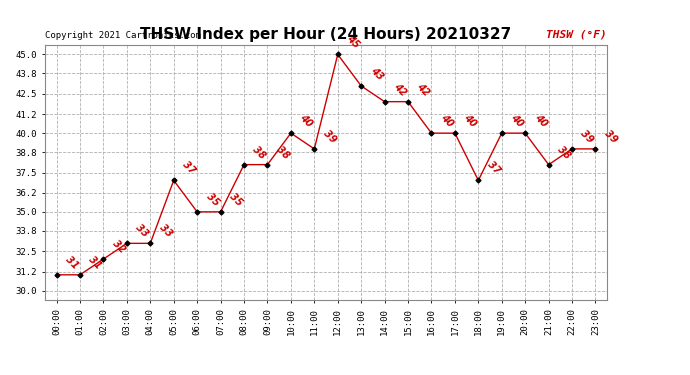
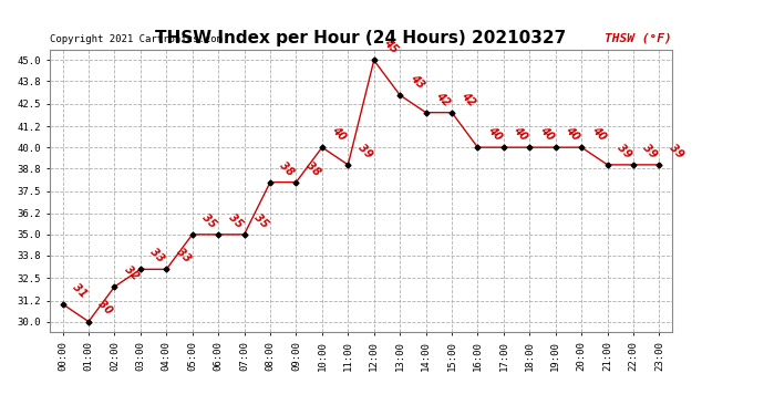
01:00: 31 -> 30
05:00: 37 -> 35
18:00: 37 -> 40
21:00: 38 -> 39
